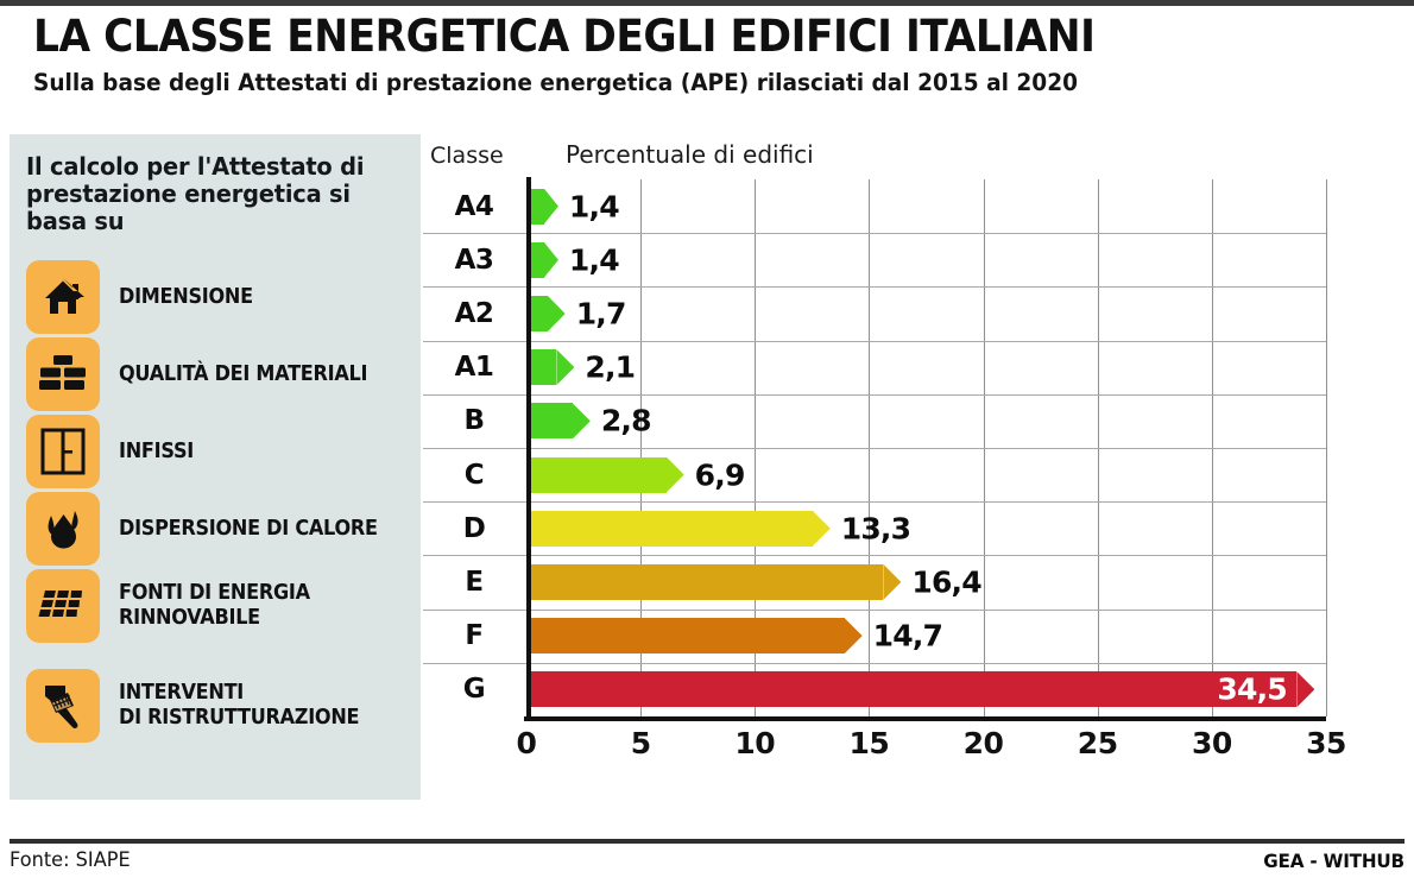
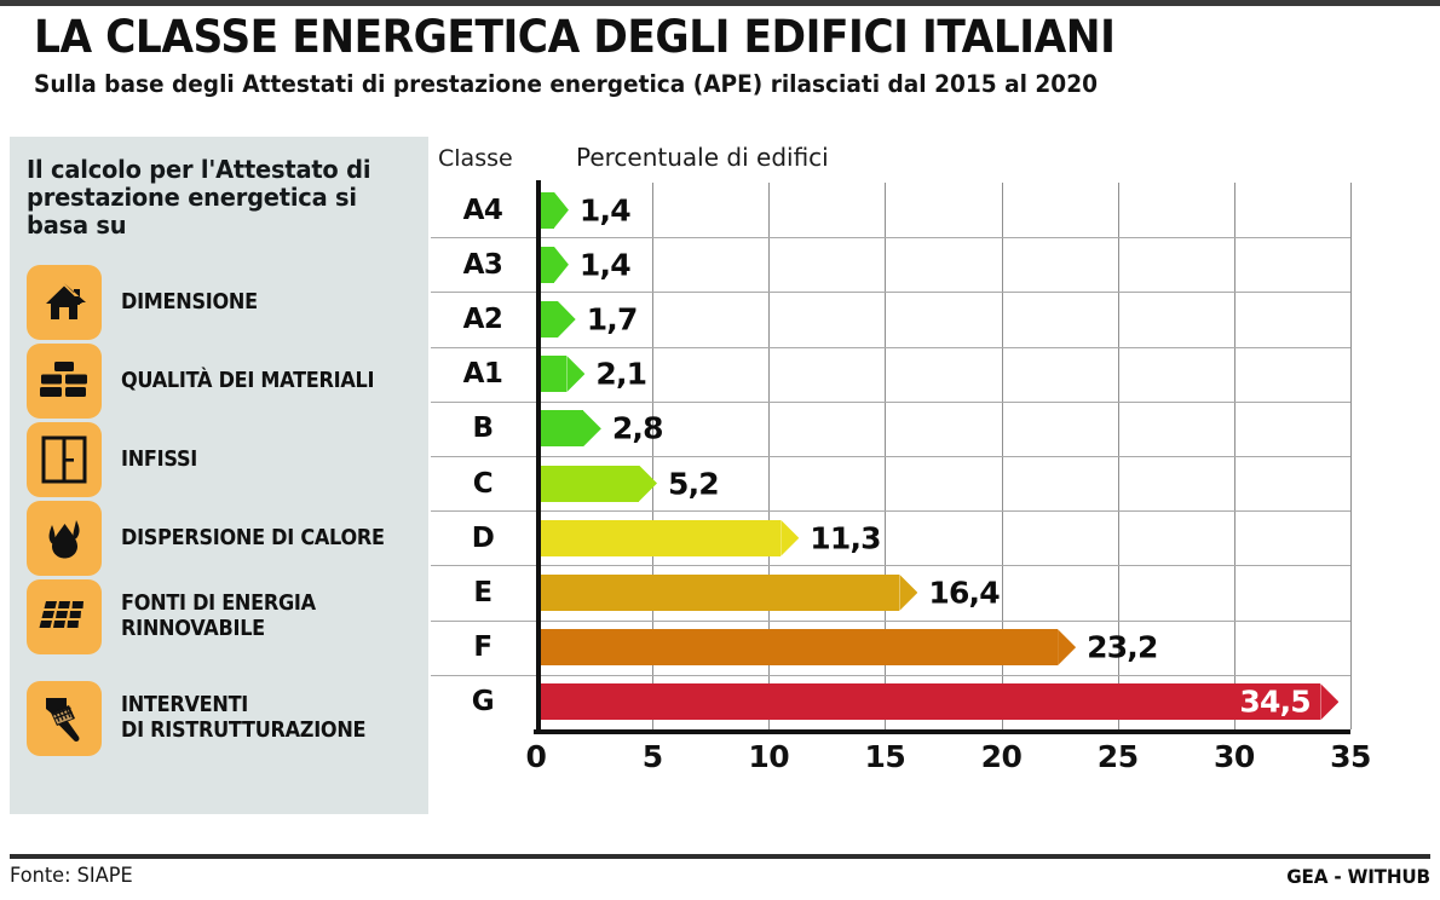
C: 6,9 -> 5,2
D: 13,3 -> 11,3
F: 14,7 -> 23,2
